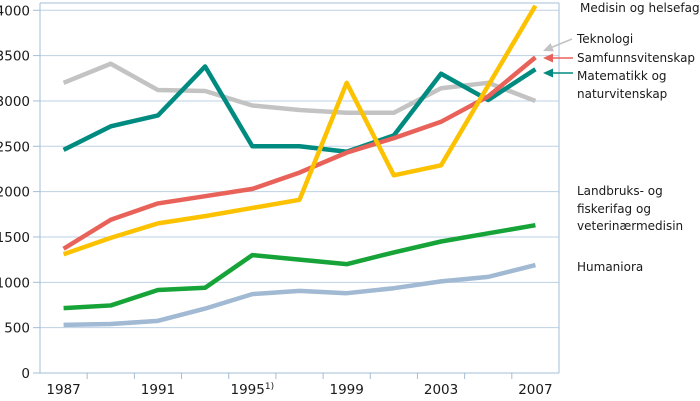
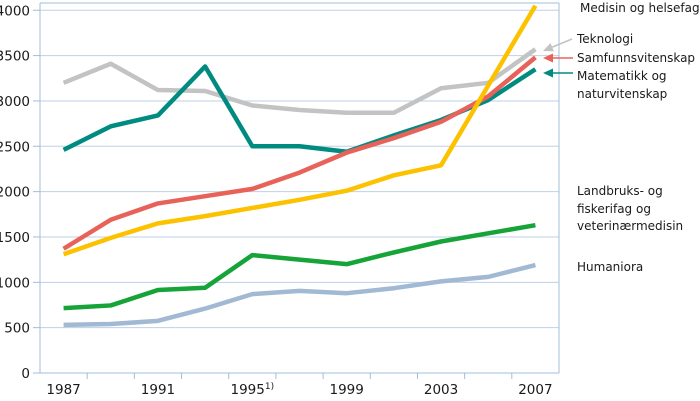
Medisin og helsefag/1999: 3200 -> 2000
Matematikk og naturvitenskap/2003: 3300 -> 2800
Teknologi/2007: 3000 -> 3600
